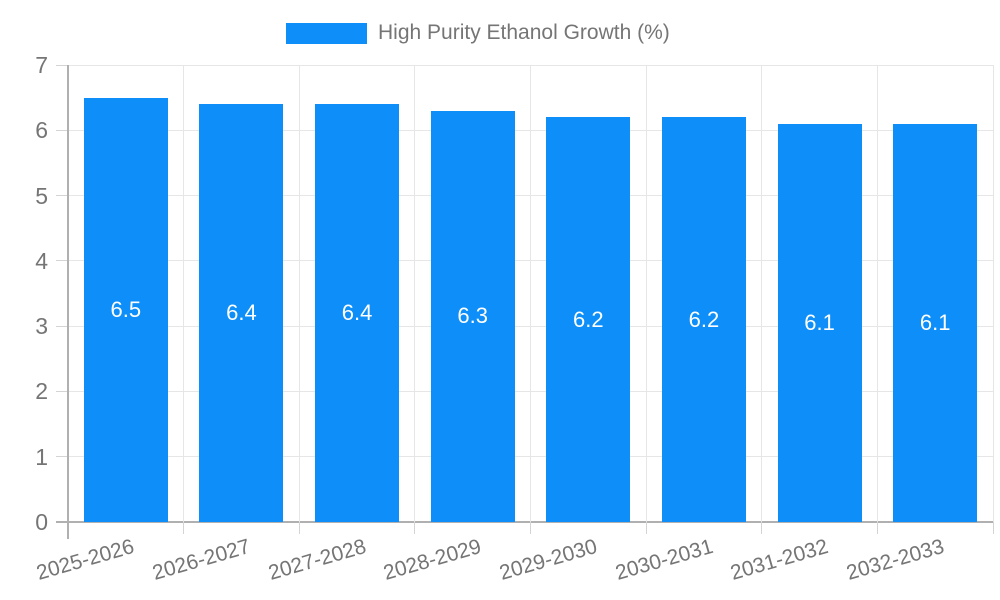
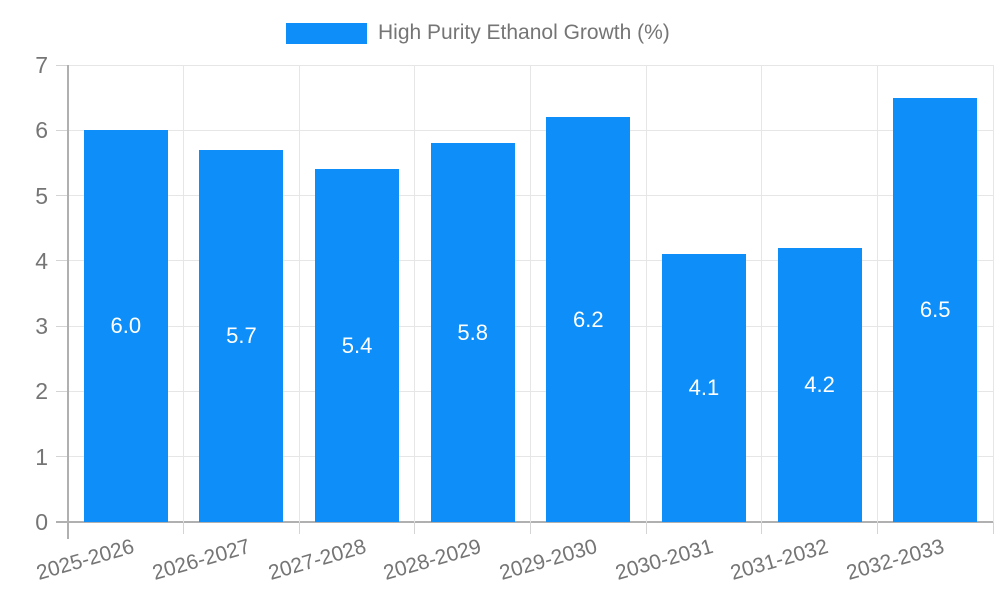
2025-2026: 6.5 -> 6.0
2026-2027: 6.4 -> 5.7
2027-2028: 6.4 -> 5.4
2028-2029: 6.3 -> 5.8
2030-2031: 6.2 -> 4.1
2031-2032: 6.1 -> 4.2
2032-2033: 6.1 -> 6.5
